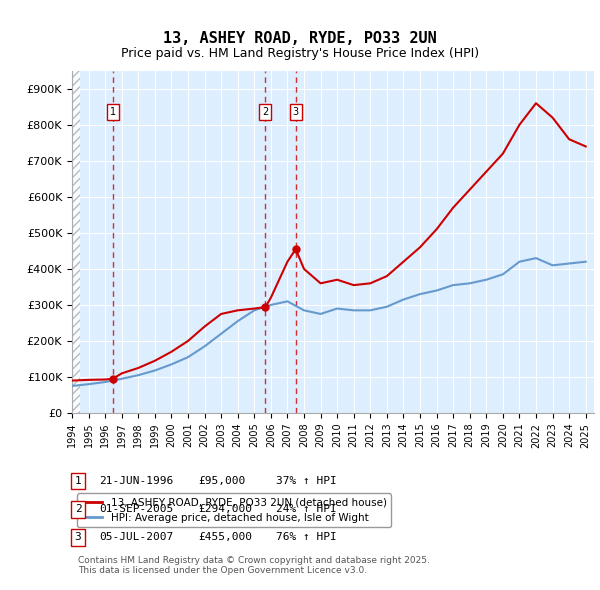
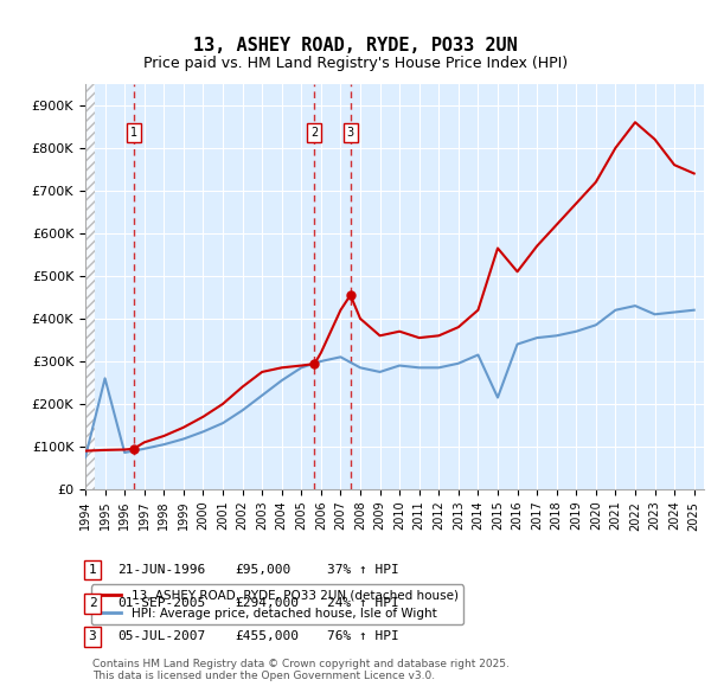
HPI: Average price, detached house, Isle of Wight/1995: £80K -> £260K
HPI: Average price, detached house, Isle of Wight/2015: £330K -> £215K
13, ASHEY ROAD, RYDE, PO33 2UN (detached house)/2015: £460K -> £565K
